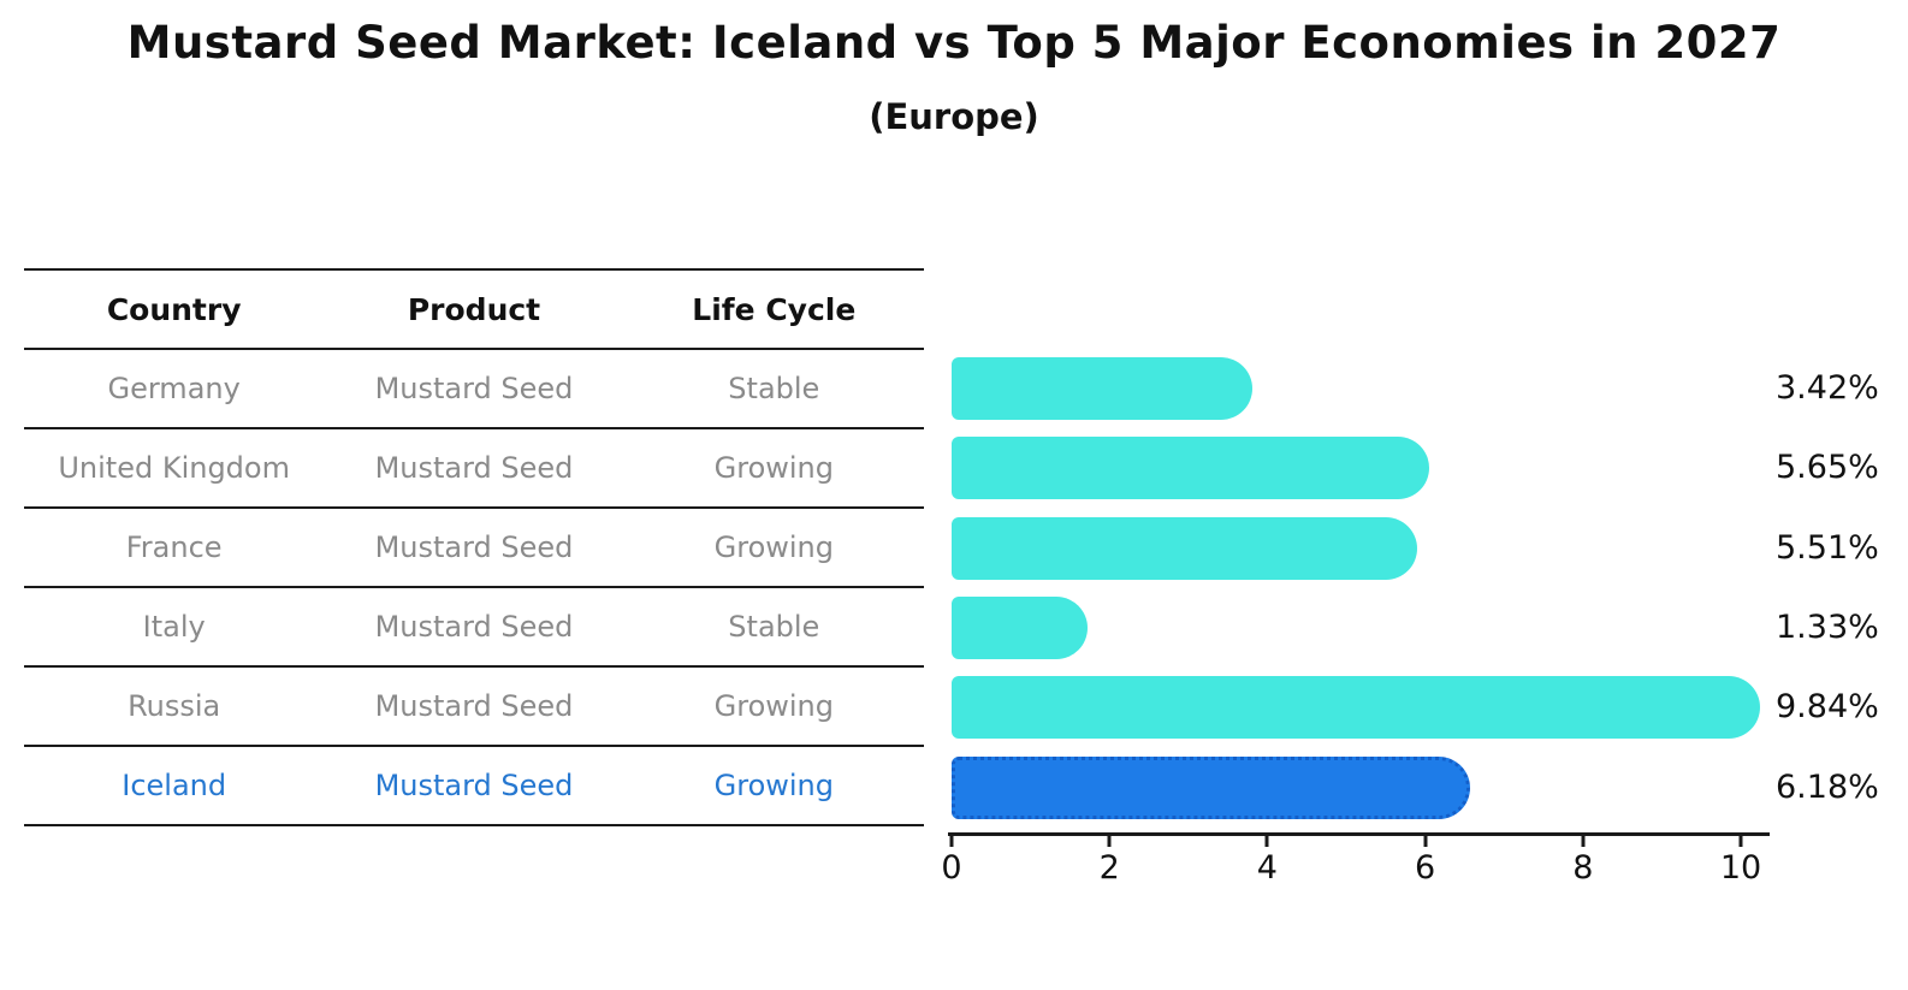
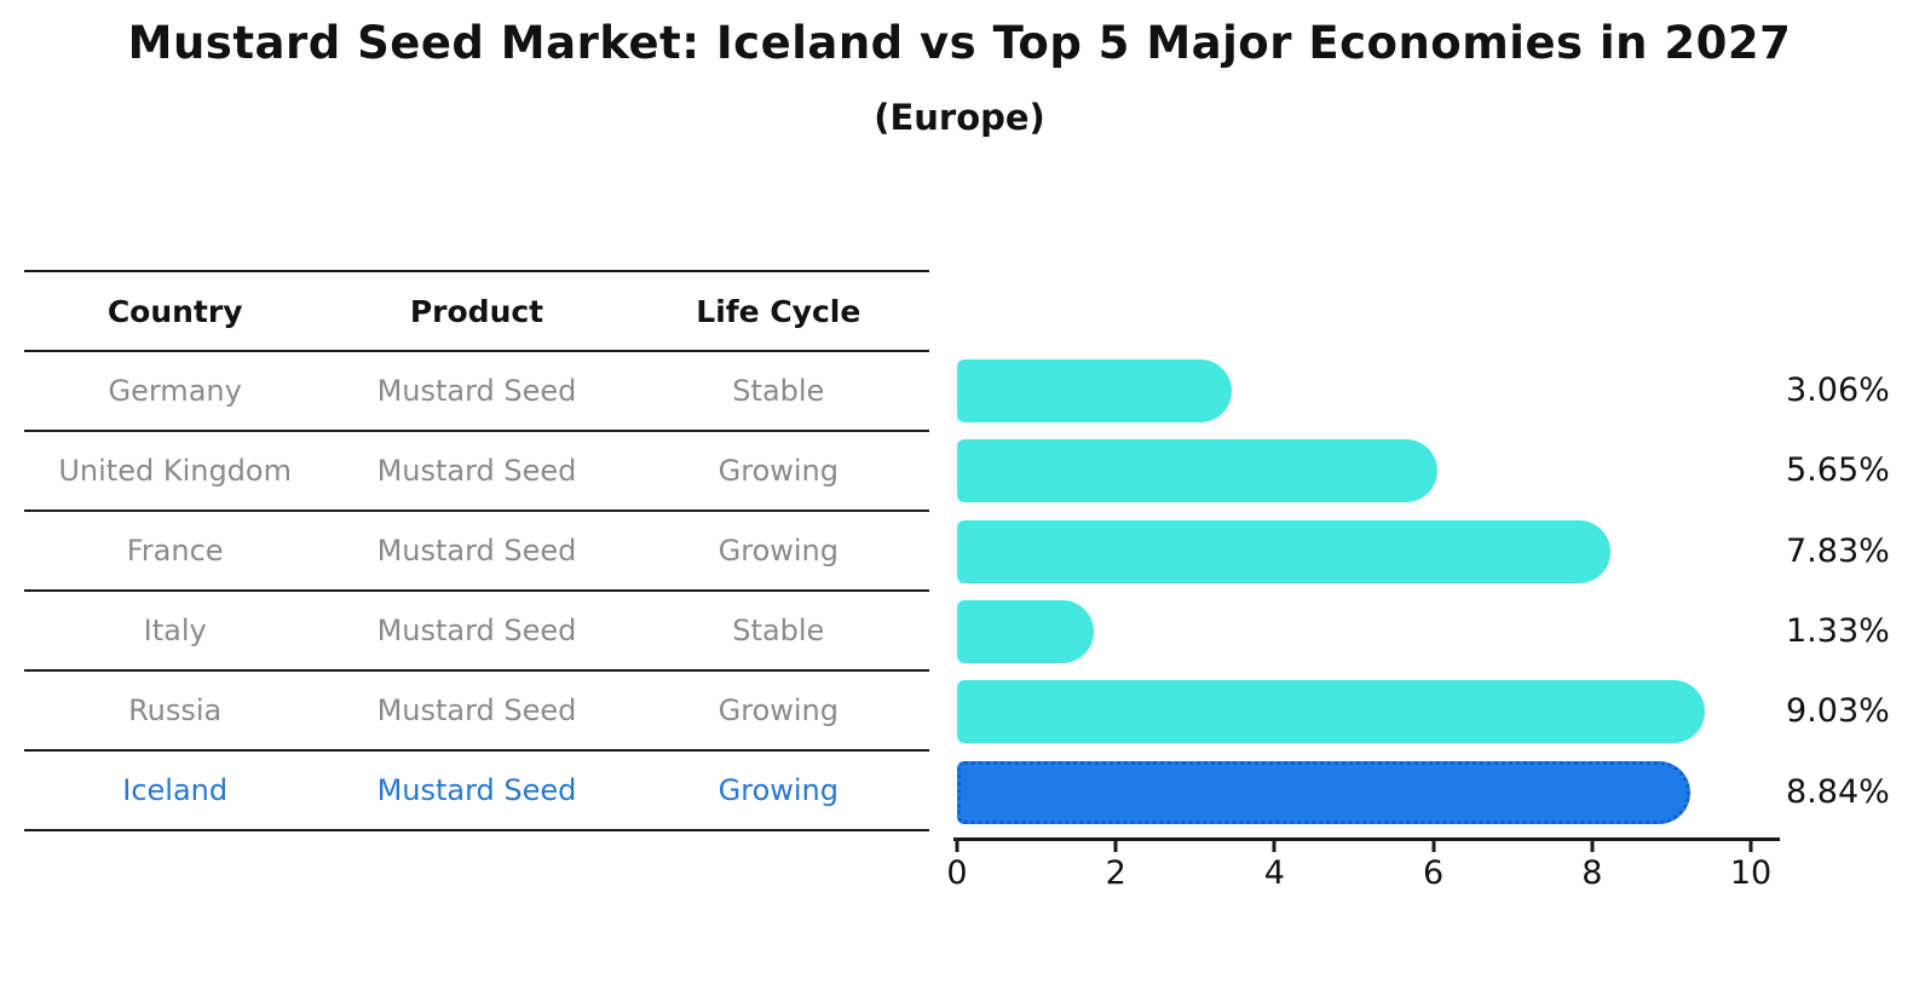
Germany: 3.42% -> 3.06%
France: 5.51% -> 7.83%
Russia: 9.84% -> 9.03%
Iceland: 6.18% -> 8.84%
